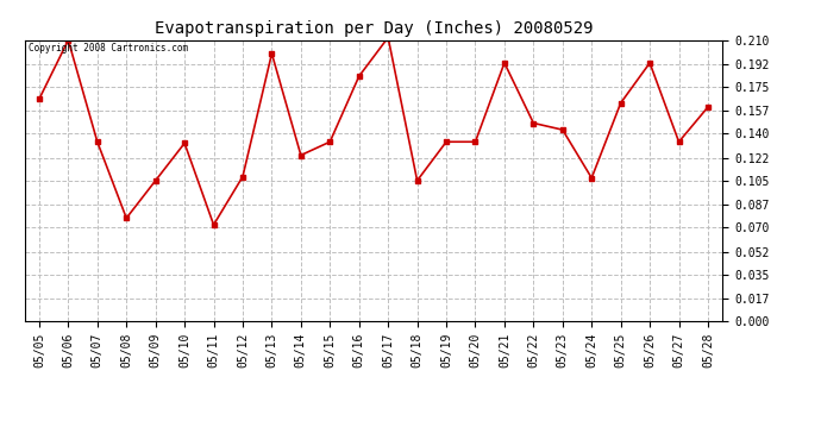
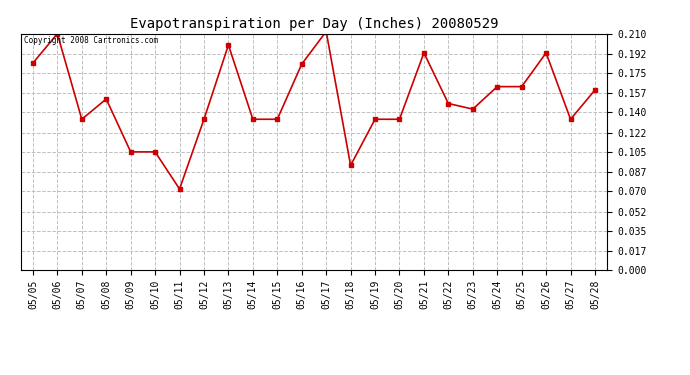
05/05: 0.166 -> 0.184
05/08: 0.077 -> 0.152
05/10: 0.133 -> 0.105
05/12: 0.108 -> 0.134
05/14: 0.124 -> 0.134
05/18: 0.105 -> 0.093
05/24: 0.107 -> 0.163
